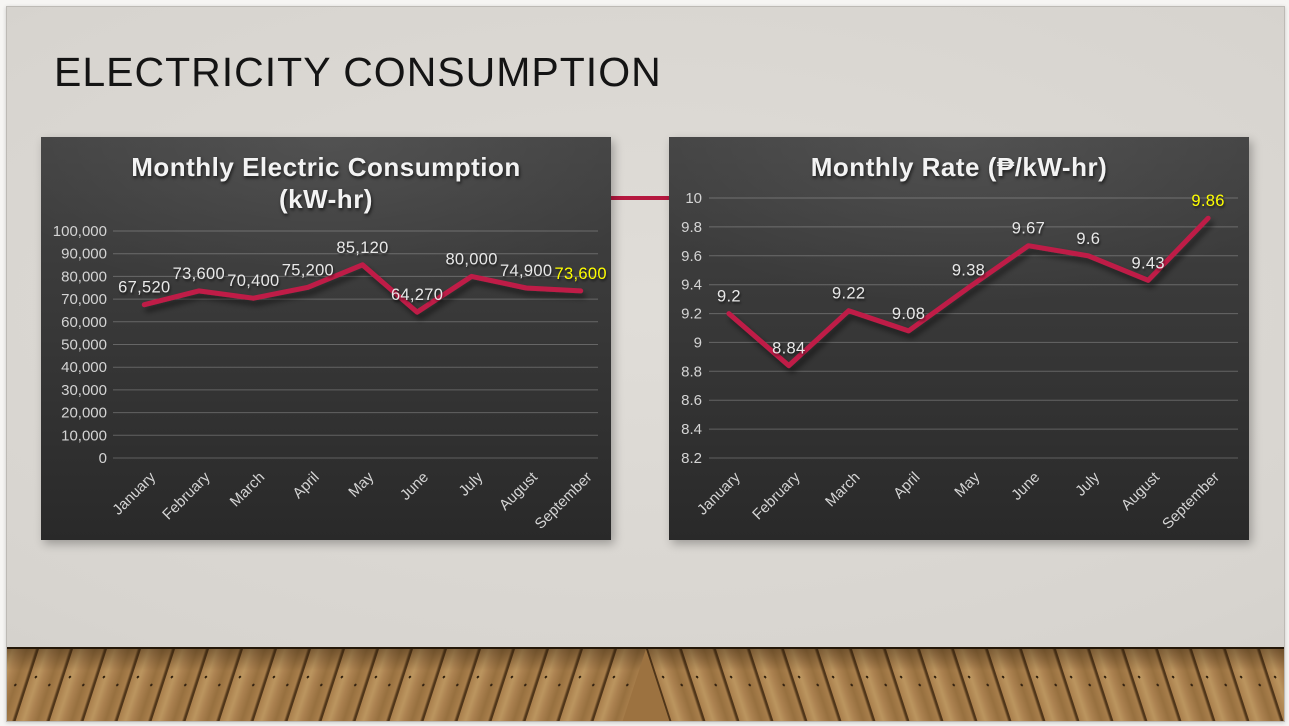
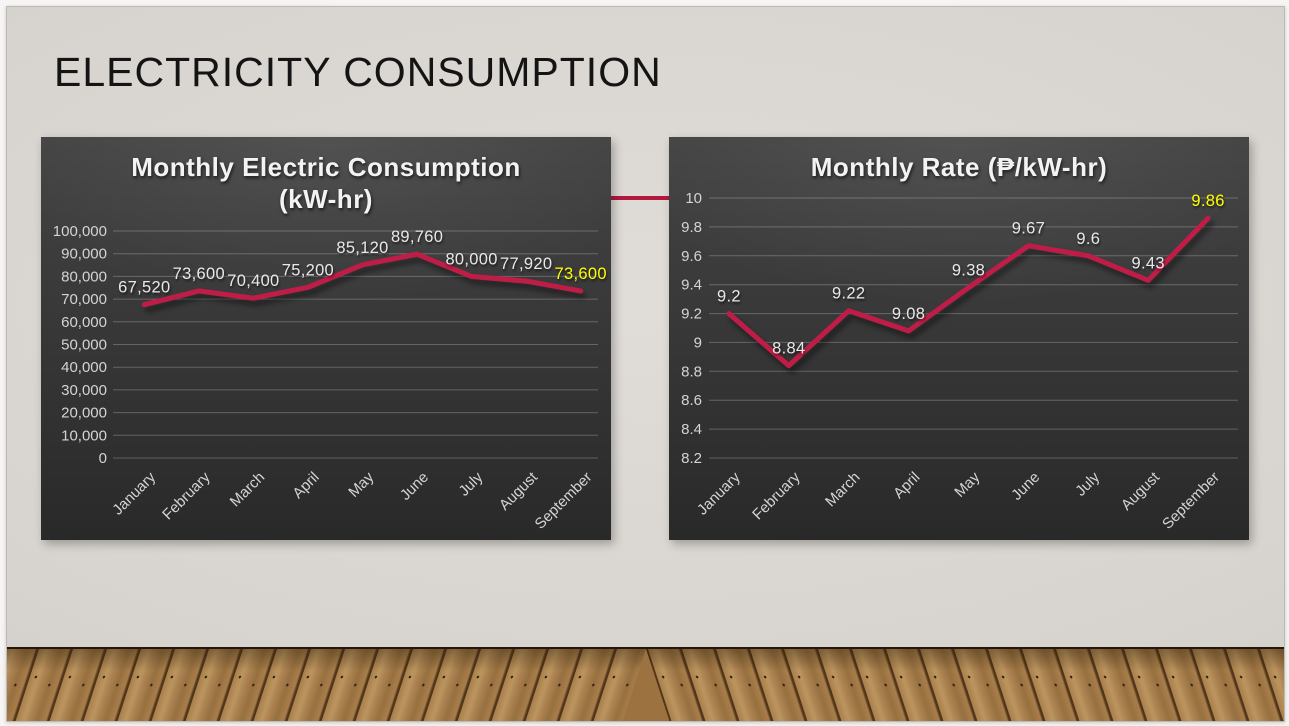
Monthly Electric Consumption (kW-hr)/June: 64,270 -> 89,760
Monthly Electric Consumption (kW-hr)/August: 74,900 -> 77,920
